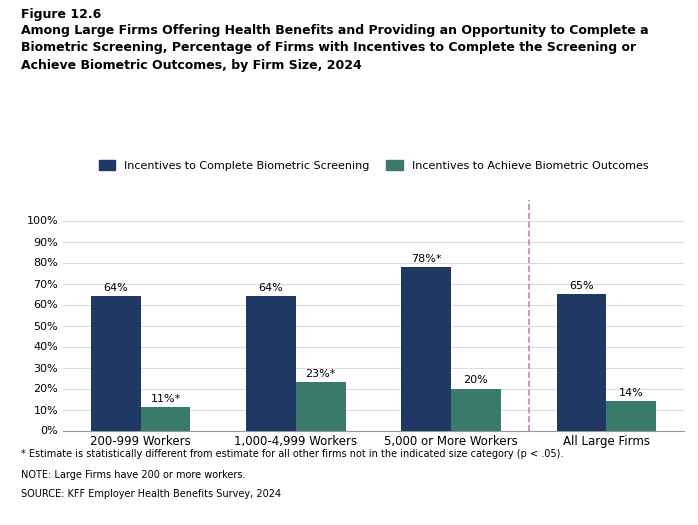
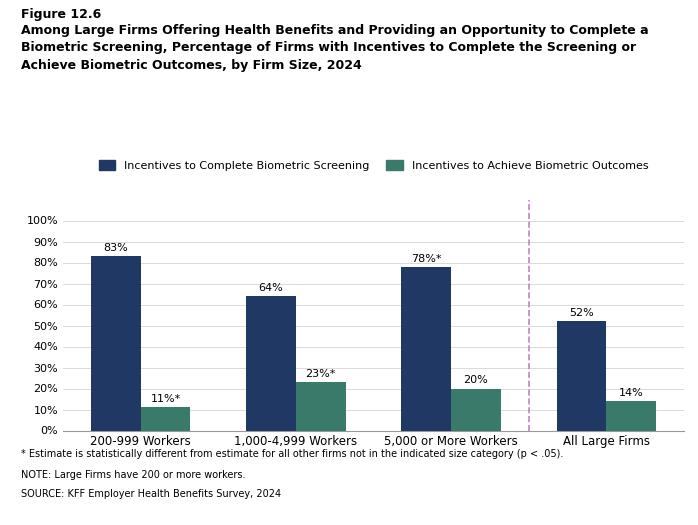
Incentives to Complete Biometric Screening/200-999 Workers: 64% -> 83%
Incentives to Complete Biometric Screening/All Large Firms: 65% -> 52%
